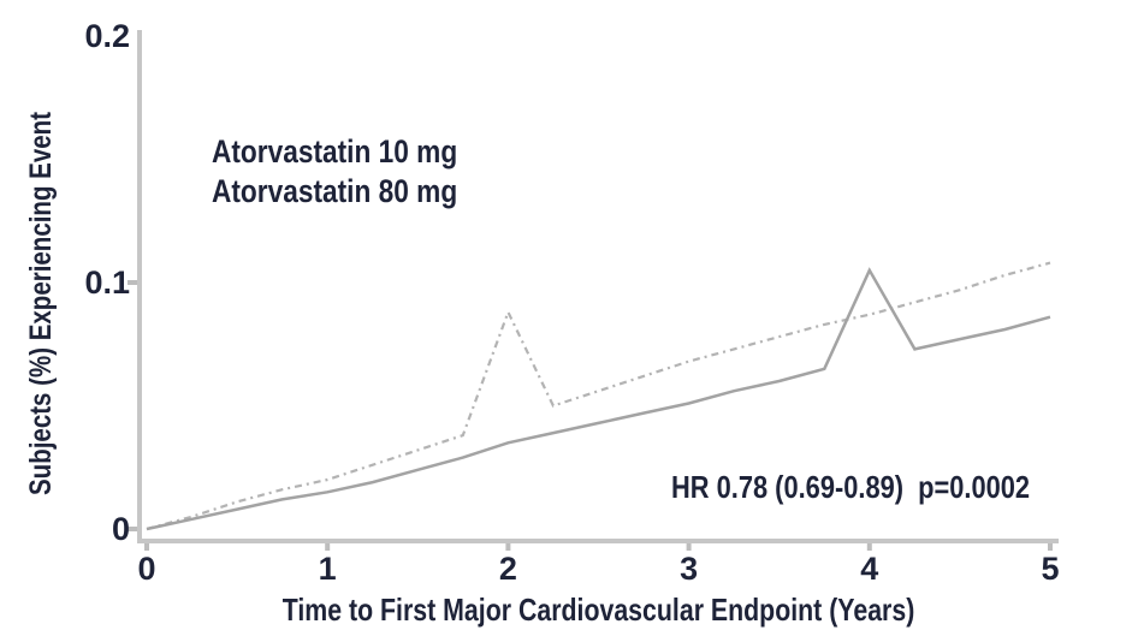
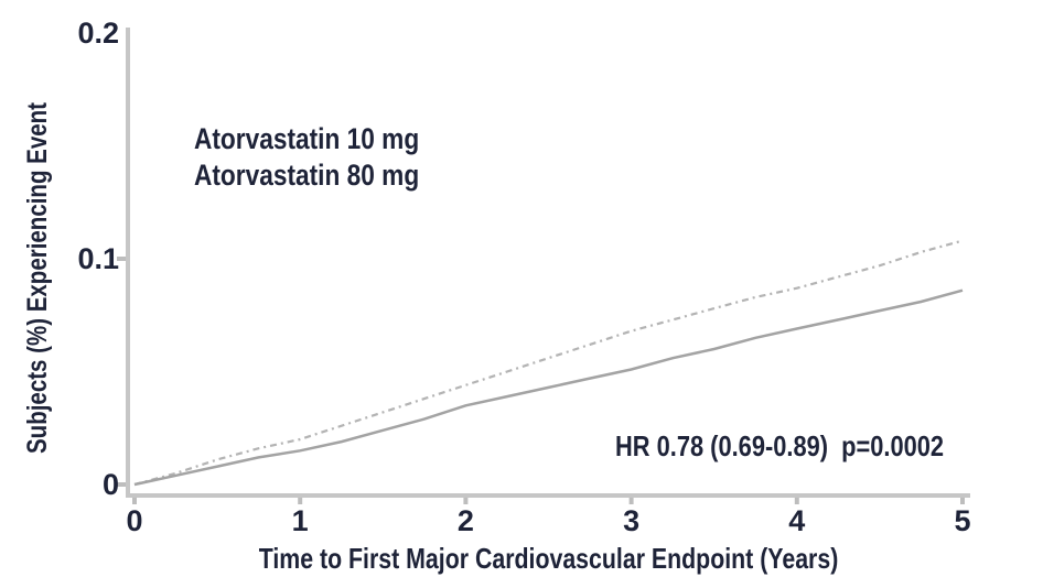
Atorvastatin 10 mg/2: 0.088 -> 0.044
Atorvastatin 80 mg/4: 0.105 -> 0.069
